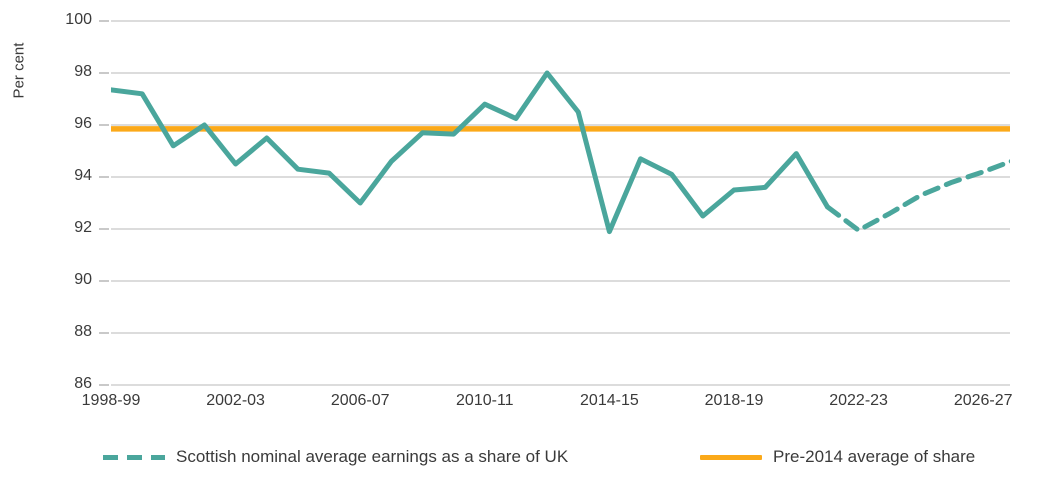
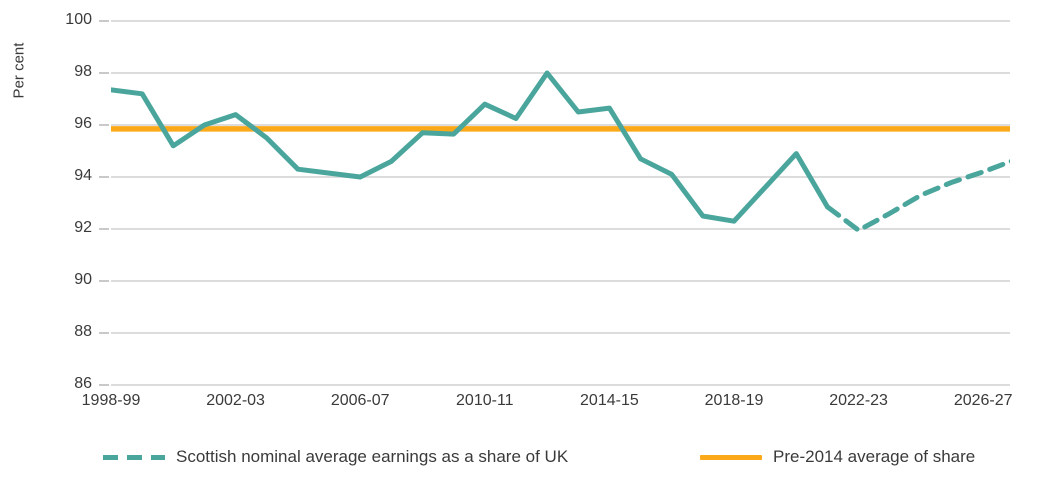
Scottish nominal average earnings as a share of UK/2002-03: 94.5 -> 96.4
Scottish nominal average earnings as a share of UK/2006-07: 93.0 -> 94.0
Scottish nominal average earnings as a share of UK/2014-15: 91.9 -> 96.7
Scottish nominal average earnings as a share of UK/2018-19: 93.5 -> 92.3
